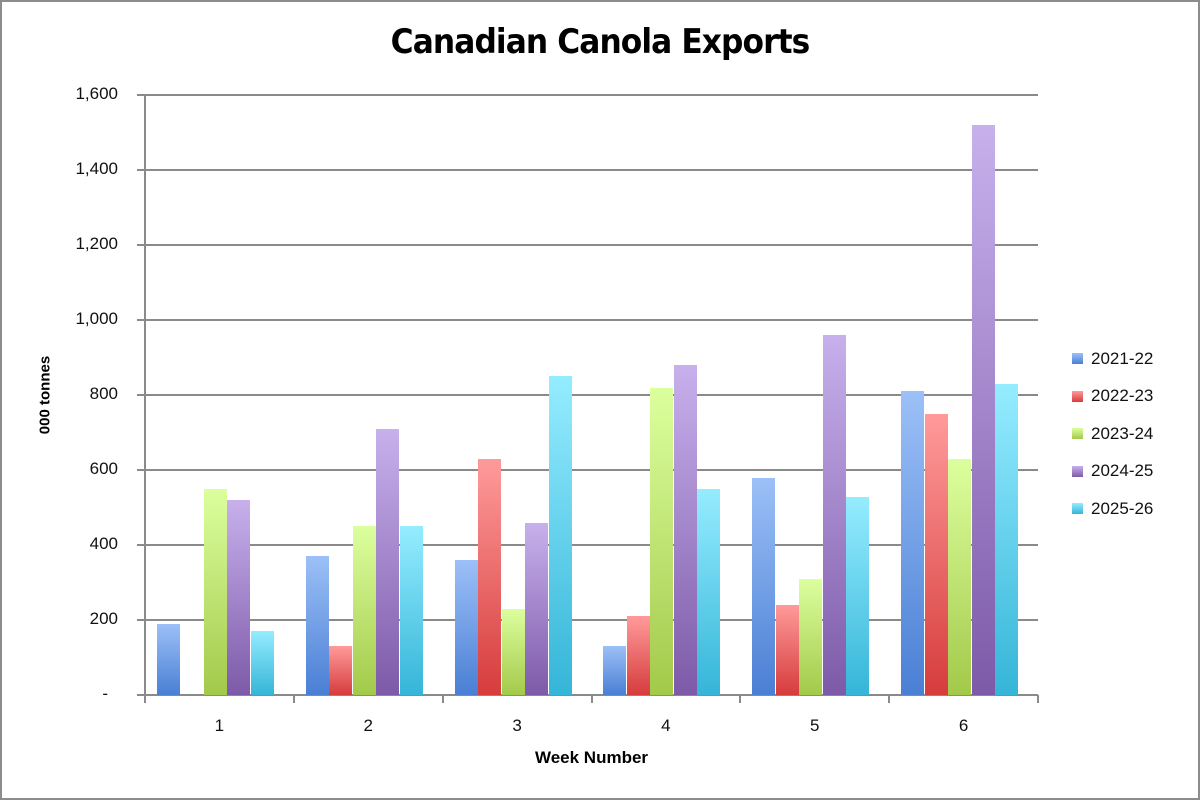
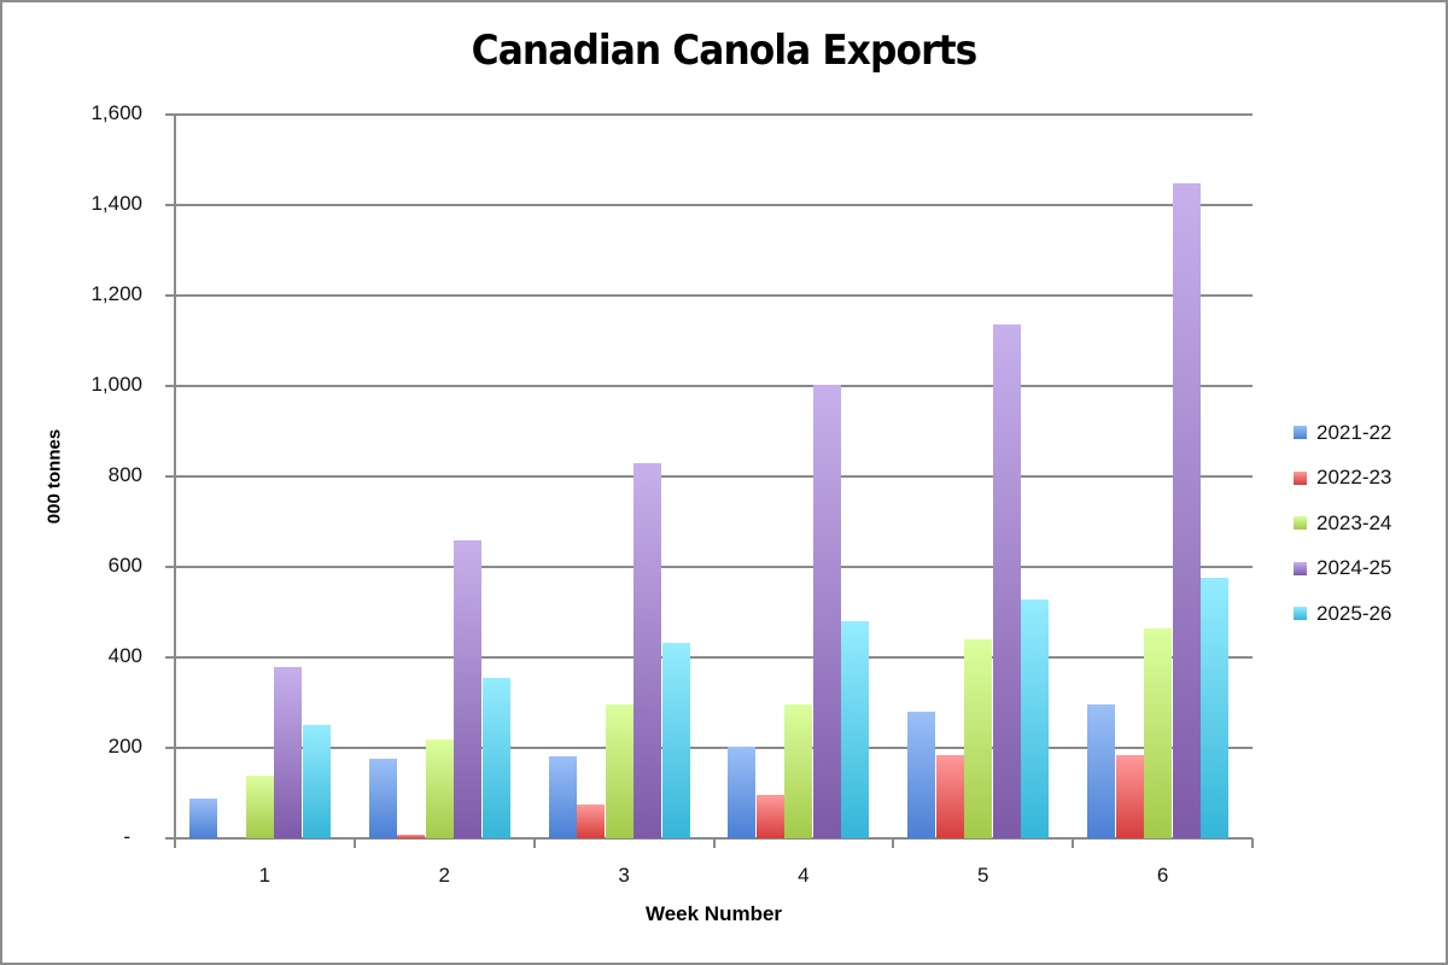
2021-22/1: 190 -> 90
2023-24/1: 550 -> 140
2024-25/1: 520 -> 380
2025-26/1: 170 -> 250
2021-22/2: 370 -> 180
2022-23/2: 130 -> 10
2023-24/2: 450 -> 220
2024-25/2: 710 -> 660
2025-26/2: 450 -> 360
2021-22/3: 360 -> 180
2022-23/3: 630 -> 80
2023-24/3: 230 -> 300
2024-25/3: 460 -> 830
2025-26/3: 850 -> 430
2021-22/4: 130 -> 200
2022-23/4: 210 -> 100
2023-24/4: 820 -> 300
2024-25/4: 880 -> 1000
2025-26/4: 550 -> 480
2021-22/5: 580 -> 280
2022-23/5: 240 -> 180
2023-24/5: 310 -> 440
2024-25/5: 960 -> 1140
2021-22/6: 810 -> 300
2022-23/6: 750 -> 180
2023-24/6: 630 -> 460
2024-25/6: 1520 -> 1450
2025-26/6: 830 -> 580
